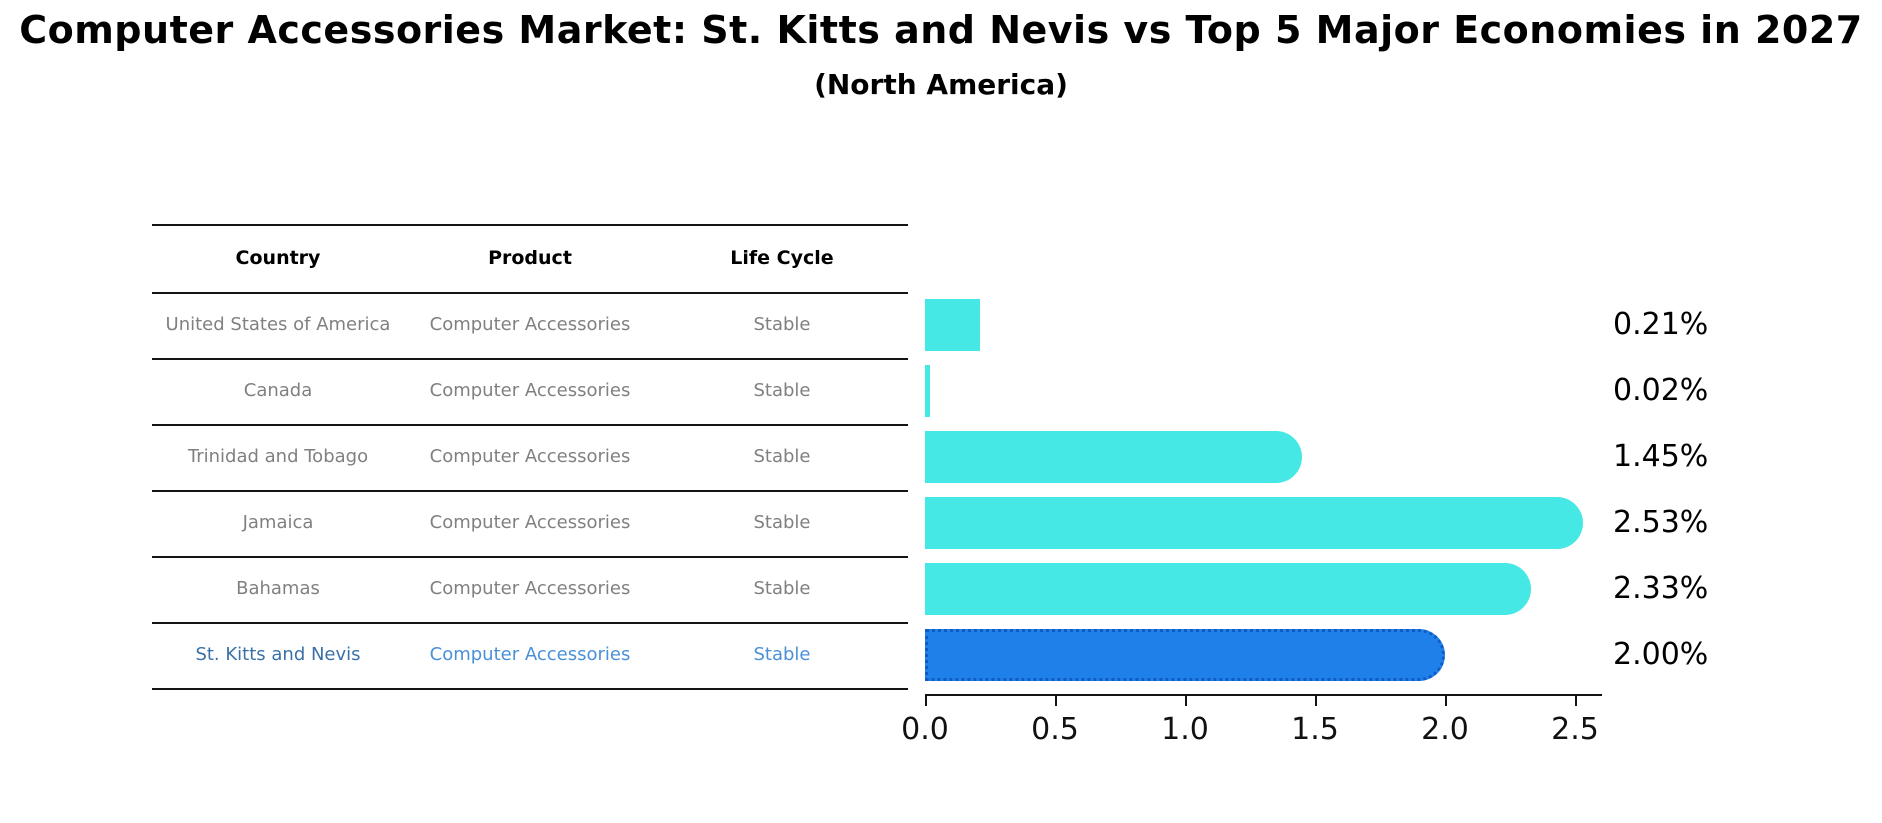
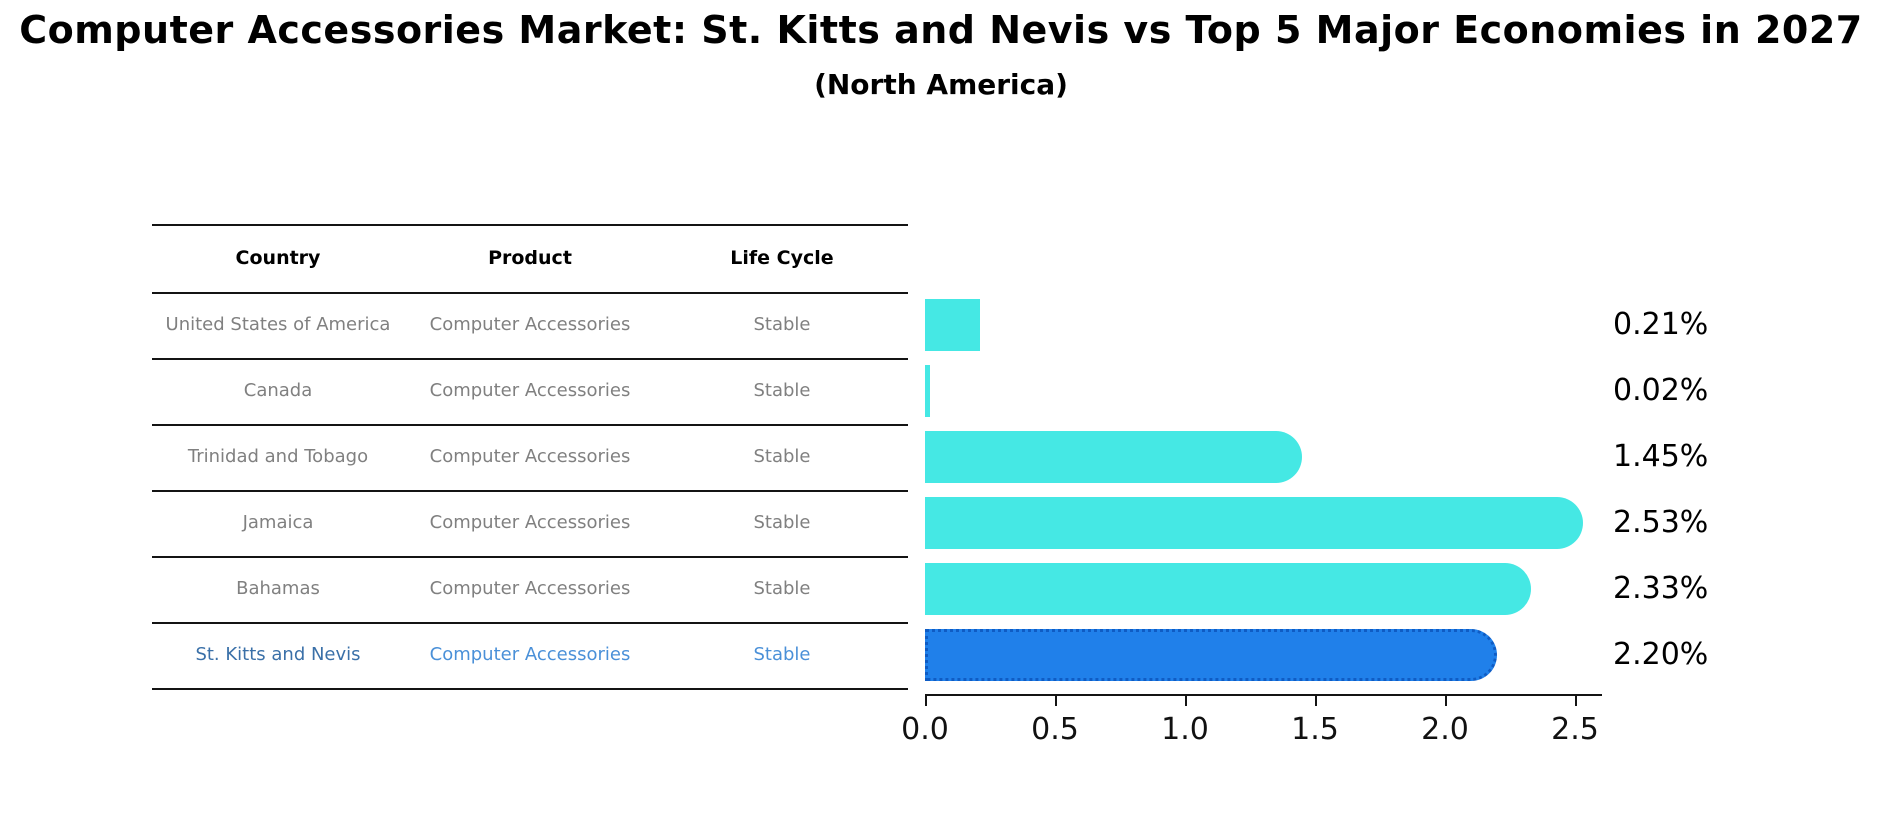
St. Kitts and Nevis: 2.00% -> 2.20%
